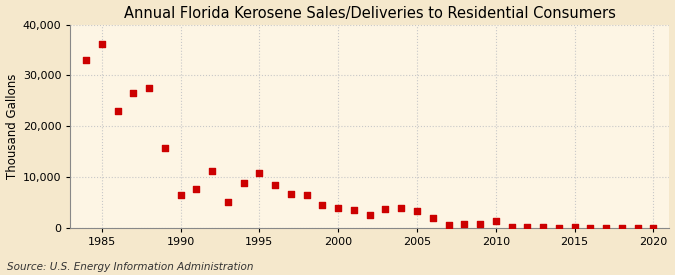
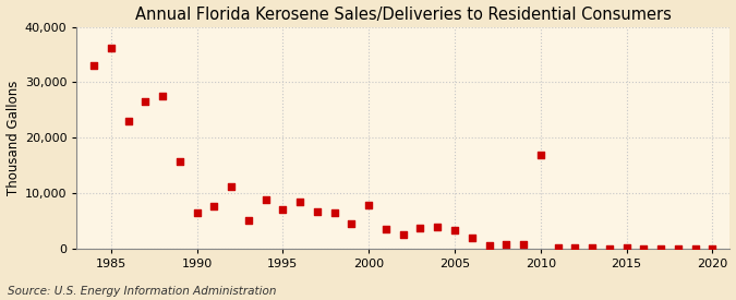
1995: 10,800 -> 7,200
2000: 4,000 -> 8,000
2010: 1,400 -> 17,000
